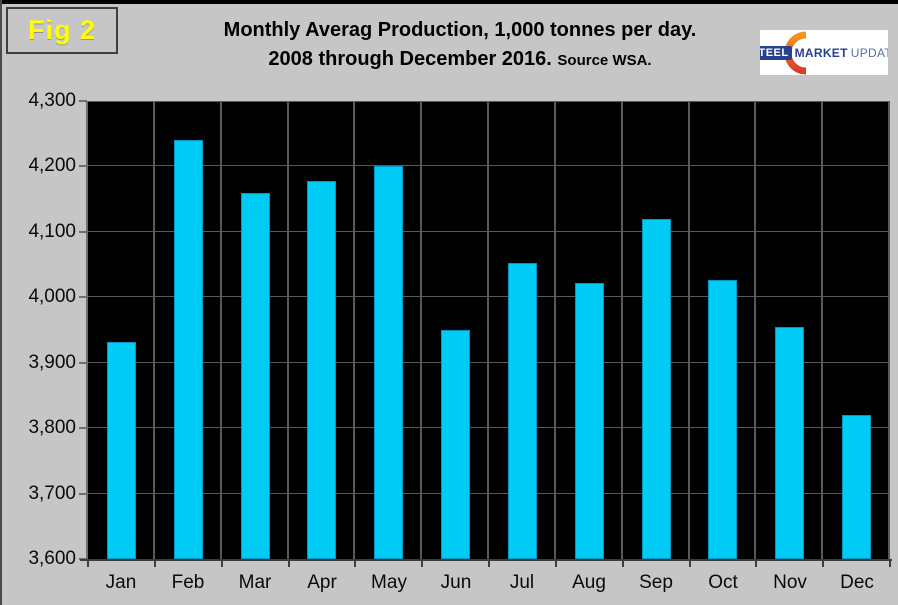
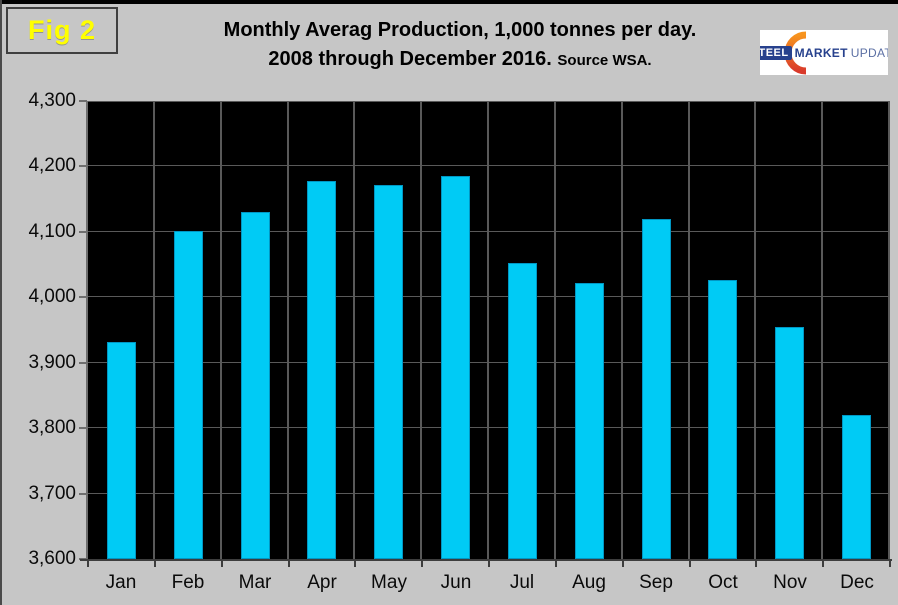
Feb: 4240 -> 4100
Mar: 4160 -> 4130
May: 4200 -> 4170
Jun: 3950 -> 4180
